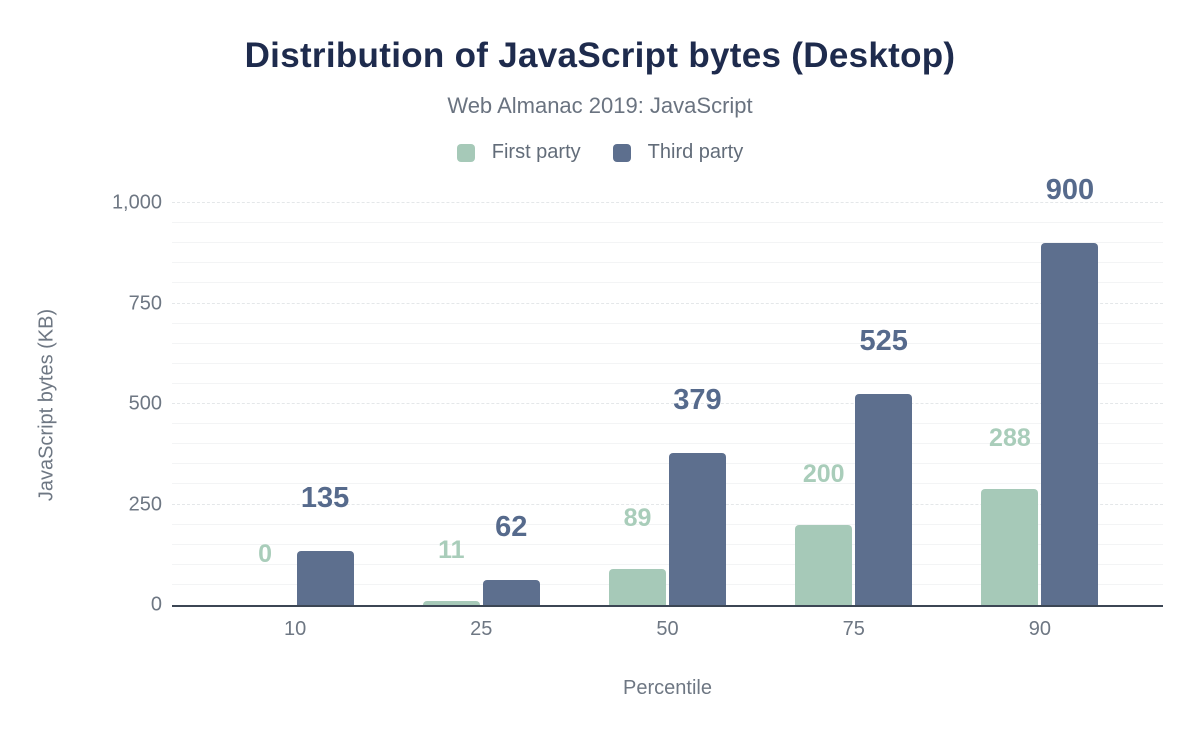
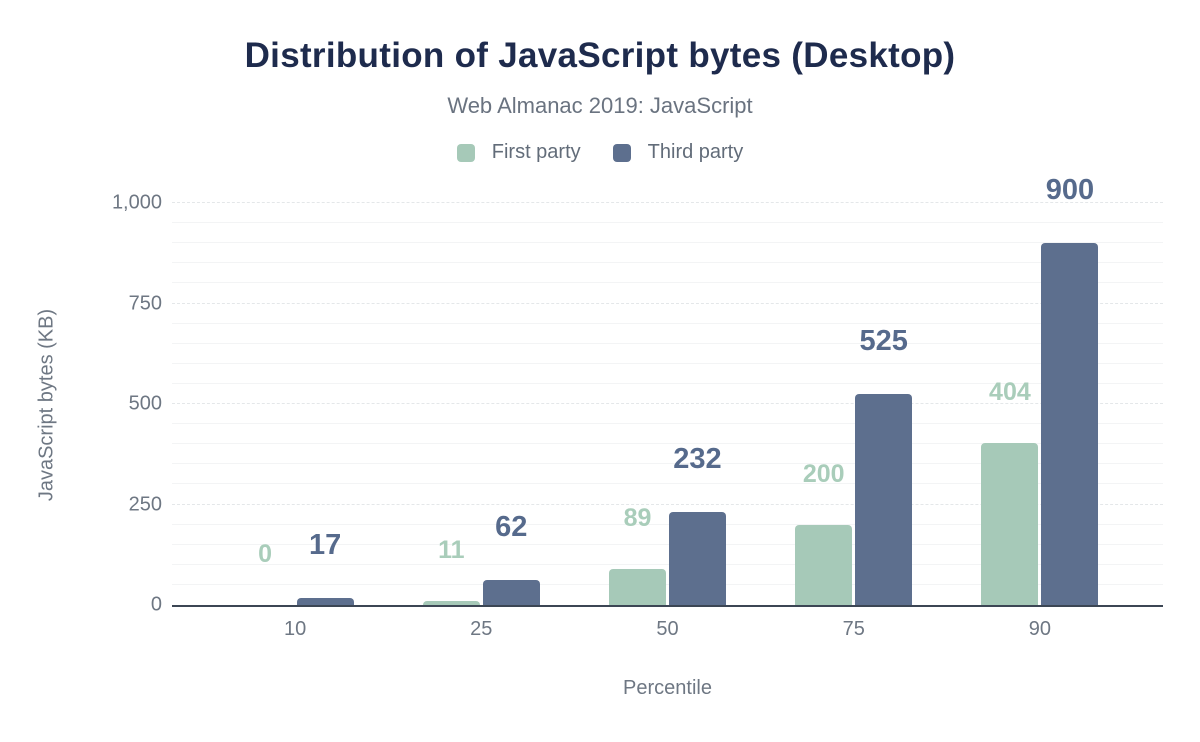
Third party/10: 135 -> 17
Third party/50: 379 -> 232
First party/90: 288 -> 404
